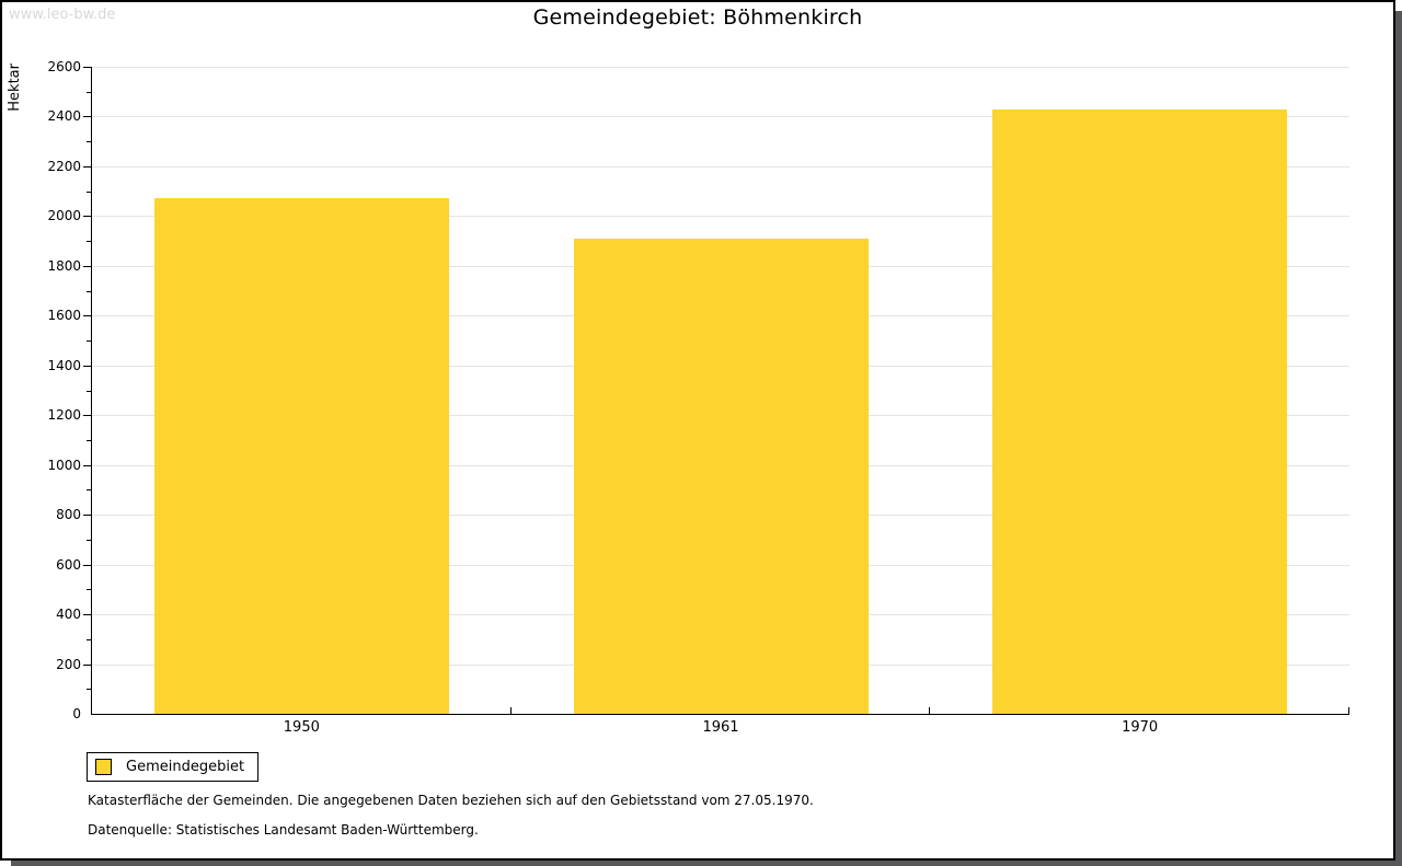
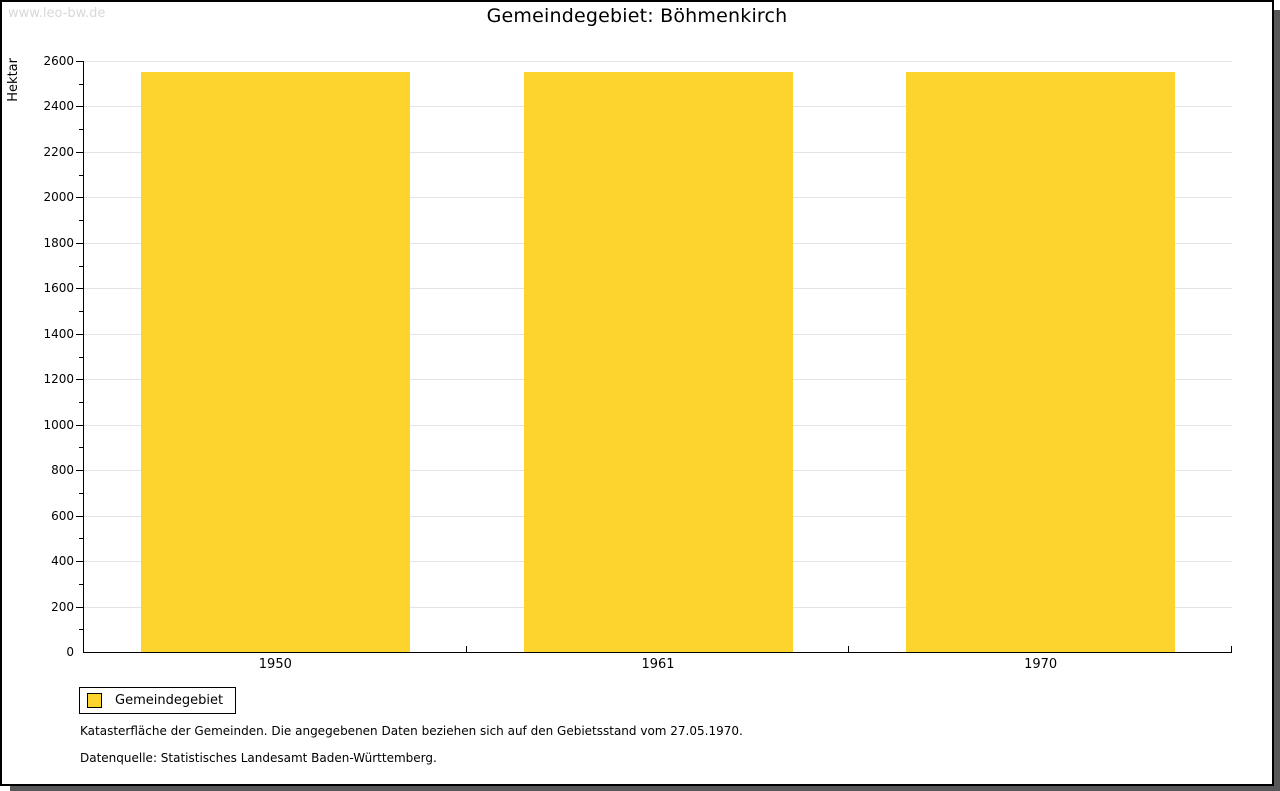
1950: 2070 -> 2550
1961: 1910 -> 2550
1970: 2430 -> 2550
